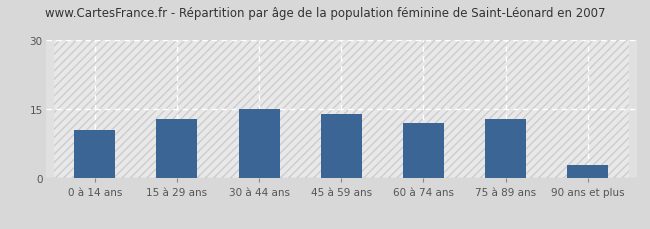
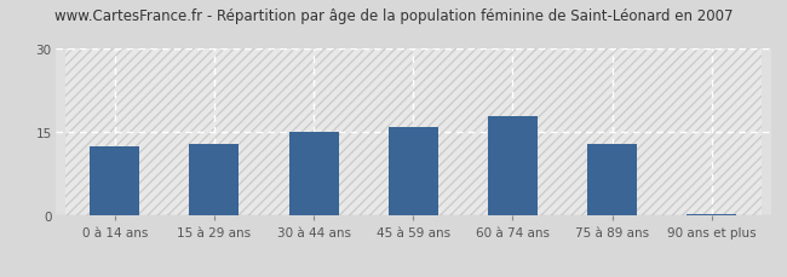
0 à 14 ans: 10.5 -> 12.5
45 à 59 ans: 14.0 -> 16.0
60 à 74 ans: 12.0 -> 18.0
90 ans et plus: 3.0 -> 0.3
